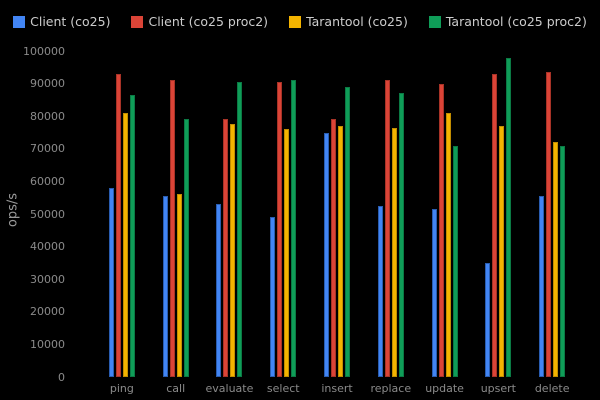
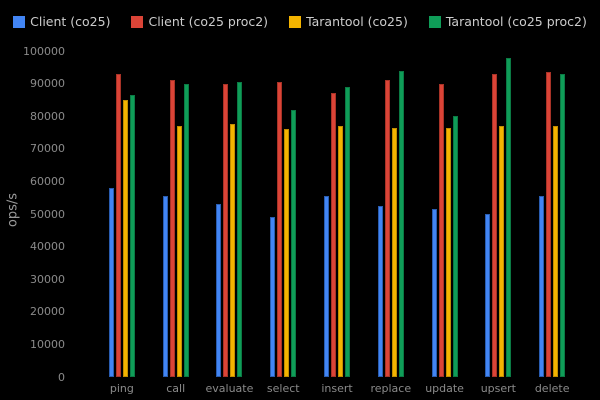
Tarantool (co25)/ping: 81000 -> 85000
Tarantool (co25)/call: 56000 -> 77000
Tarantool (co25 proc2)/call: 79000 -> 90000
Client (co25 proc2)/evaluate: 79000 -> 90000
Tarantool (co25 proc2)/select: 91000 -> 82000
Client (co25)/insert: 75000 -> 56000
Client (co25 proc2)/insert: 79000 -> 87000
Tarantool (co25 proc2)/replace: 87000 -> 94000
Tarantool (co25)/update: 81000 -> 76000
Tarantool (co25 proc2)/update: 71000 -> 80000
Client (co25)/upsert: 35000 -> 50000
Tarantool (co25)/delete: 72000 -> 77000
Tarantool (co25 proc2)/delete: 71000 -> 93000
